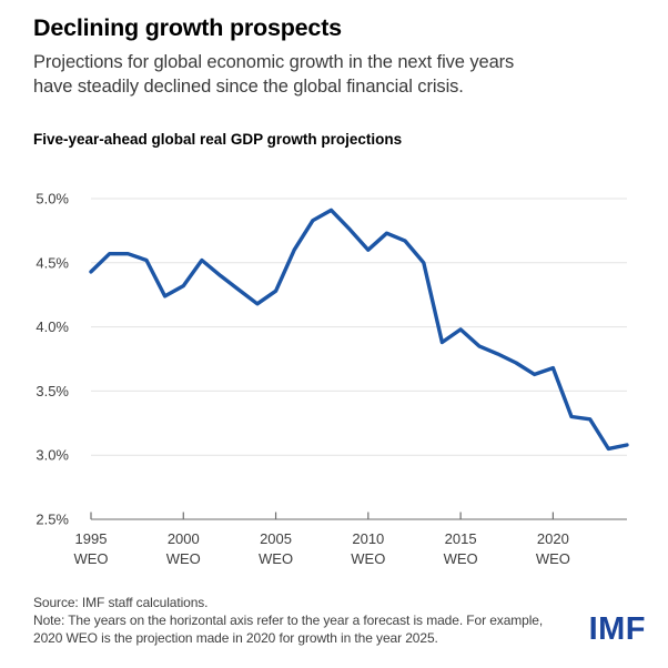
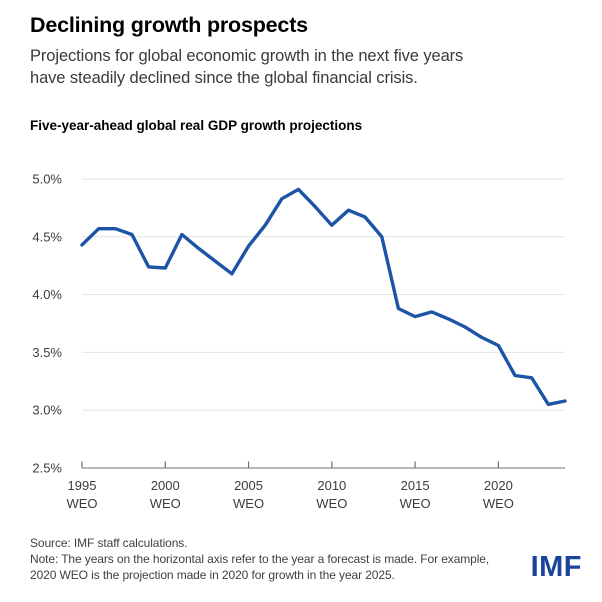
2000: 4.32% -> 4.23%
2005: 4.28% -> 4.42%
2015: 3.98% -> 3.81%
2020: 3.68% -> 3.56%
